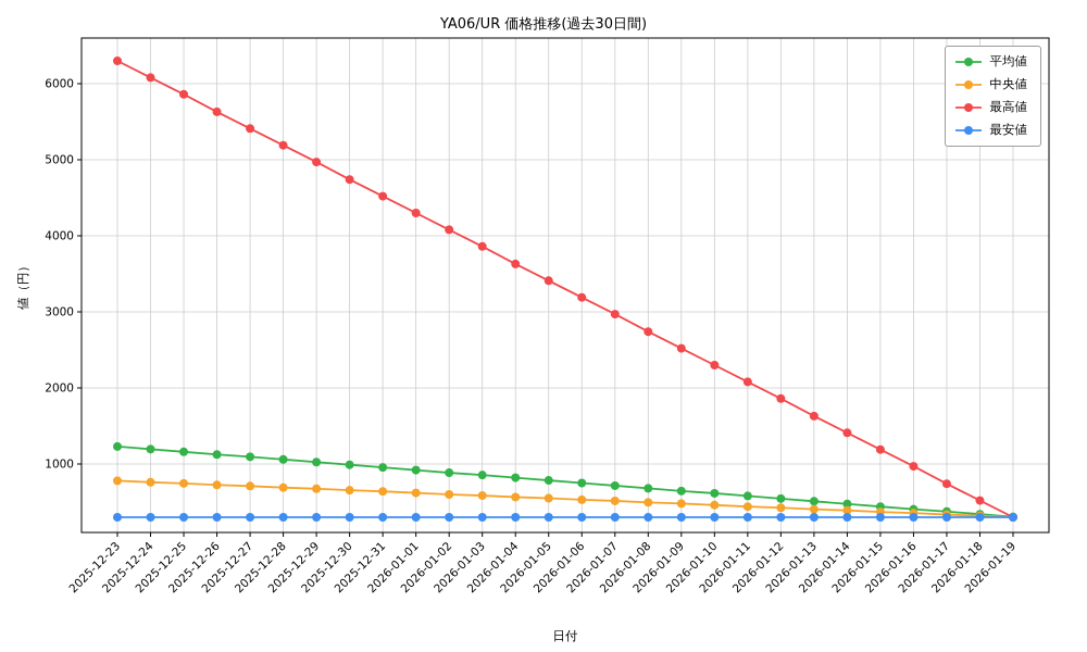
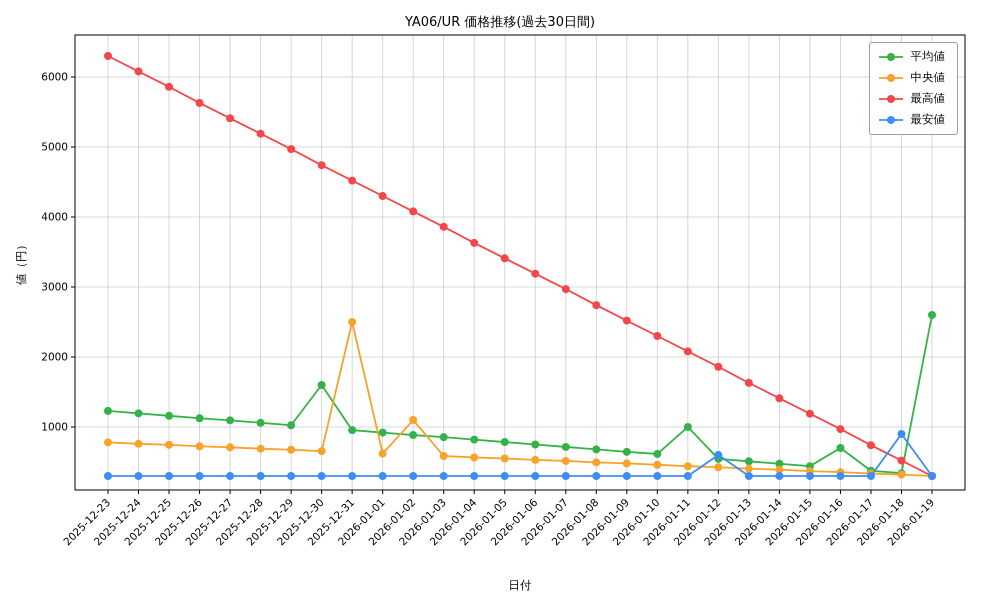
平均値/2025-12-30: 1000 -> 1600
中央値/2025-12-31: 600 -> 2500
中央値/2026-01-02: 600 -> 1100
平均値/2026-01-11: 600 -> 1000
最安値/2026-01-12: 300 -> 600
平均値/2026-01-16: 400 -> 700
最安値/2026-01-18: 300 -> 900
平均値/2026-01-19: 300 -> 2600
